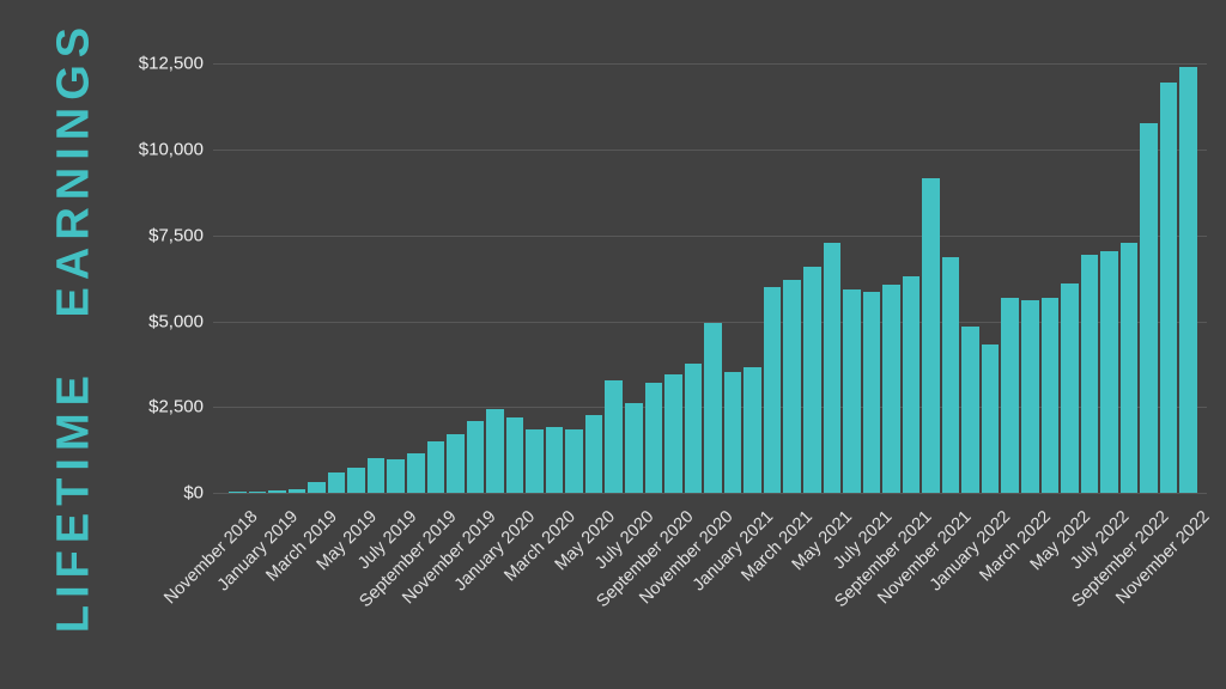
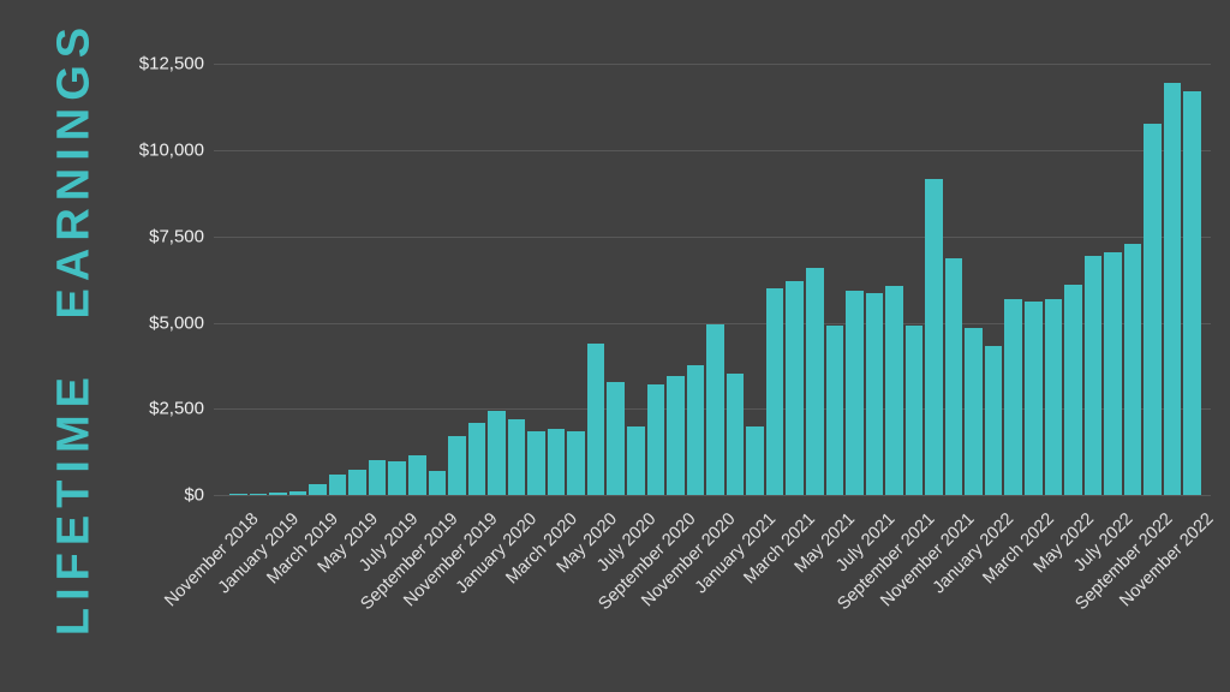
September 2019: $1500 -> $700
May 2020: $2300 -> $4400
July 2020: $2600 -> $2000
January 2021: $3700 -> $2000
May 2021: $7300 -> $4900
September 2021: $6300 -> $4900
November 2022: $12400 -> $11700
